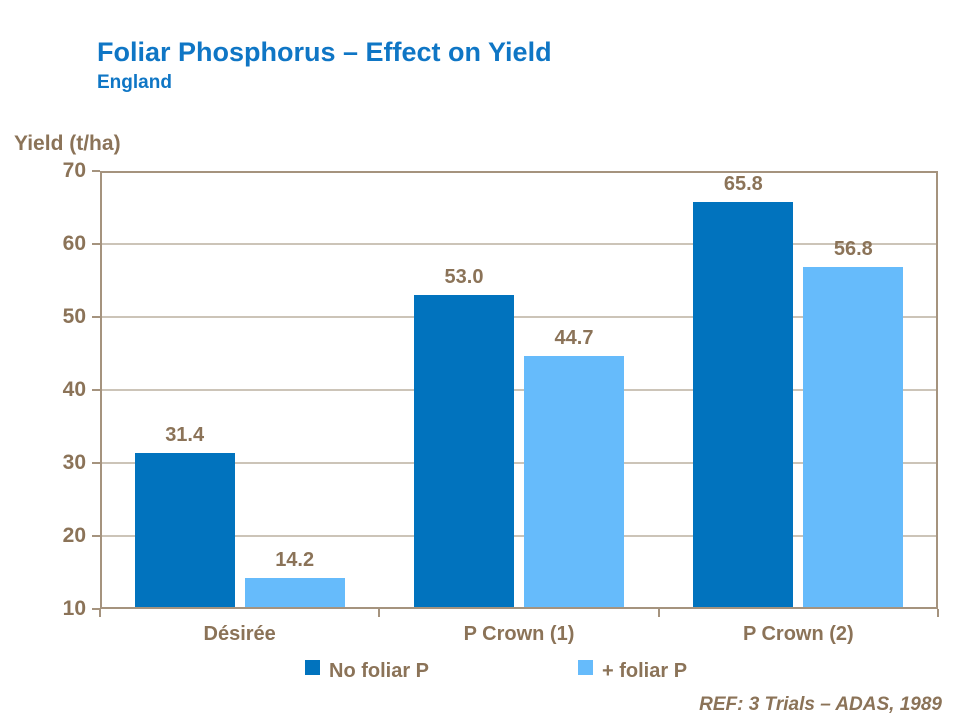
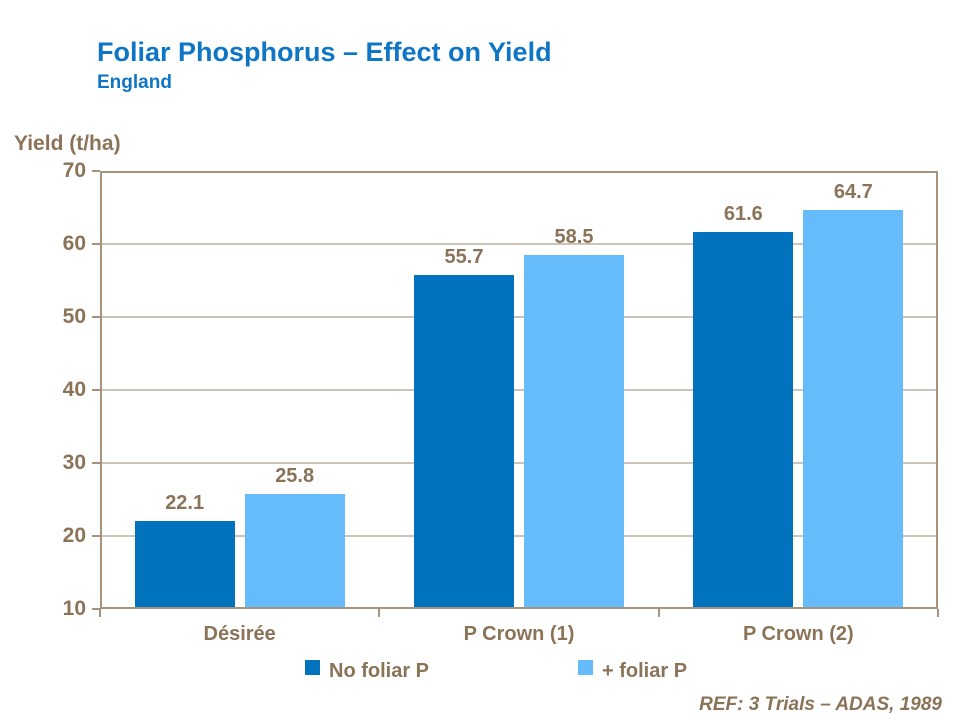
No foliar P/Désirée: 31.4 -> 22.1
+ foliar P/Désirée: 14.2 -> 25.8
No foliar P/P Crown (1): 53.0 -> 55.7
+ foliar P/P Crown (1): 44.7 -> 58.5
No foliar P/P Crown (2): 65.8 -> 61.6
+ foliar P/P Crown (2): 56.8 -> 64.7
